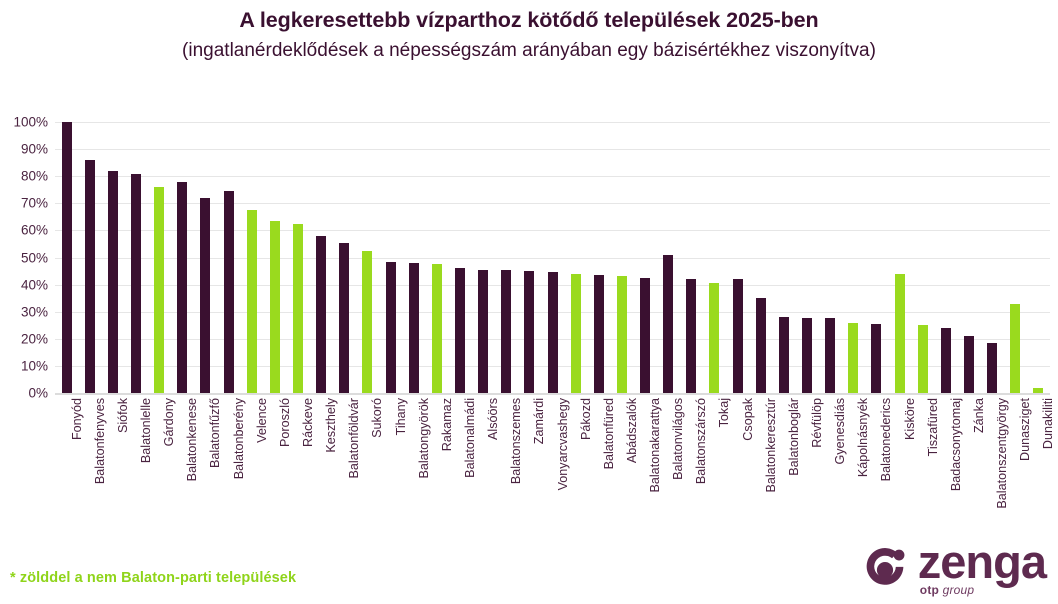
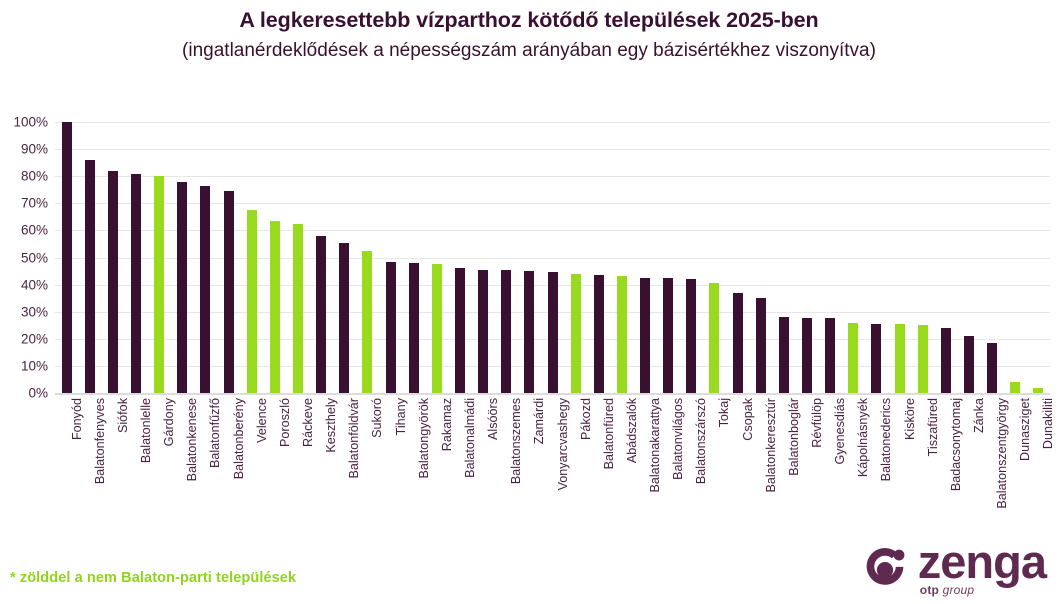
Gárdony: 76% -> 80%
Balatonfűzfő: 72% -> 76%
Balatonvilágos: 51% -> 42%
Csopak: 42% -> 37%
Kisköre: 44% -> 26%
Dunasziget: 33% -> 4%
